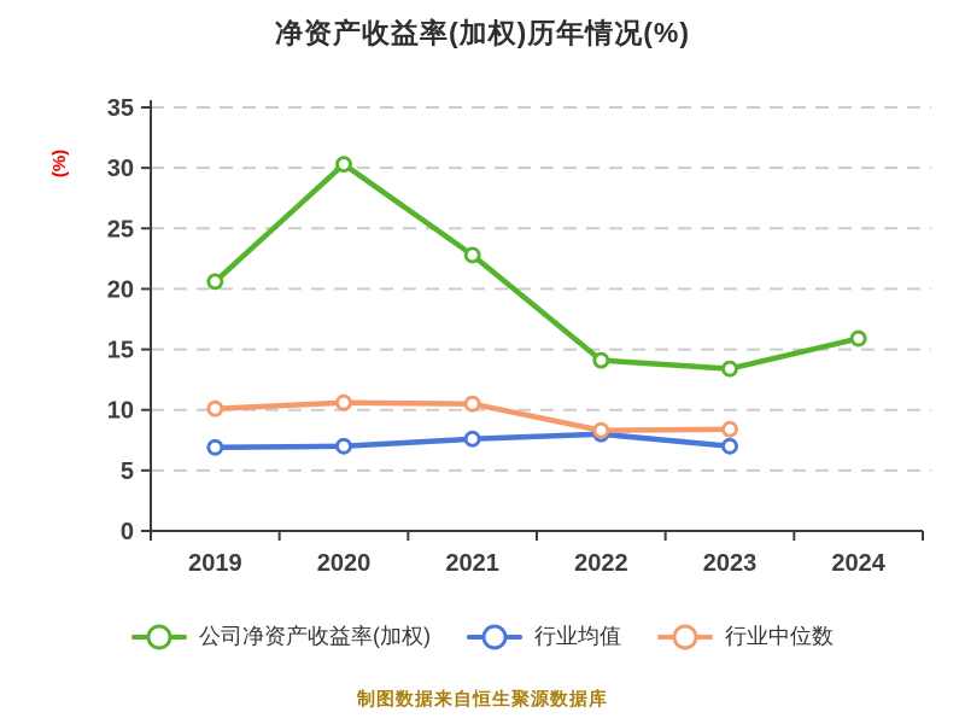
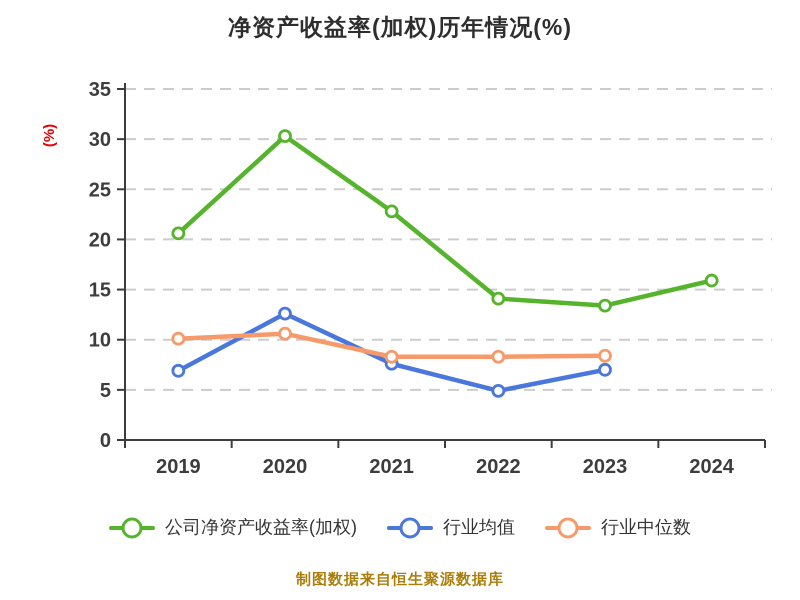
行业均值/2020: 7.0 -> 12.6
行业中位数/2021: 10.5 -> 8.3
行业均值/2022: 8.0 -> 4.9
